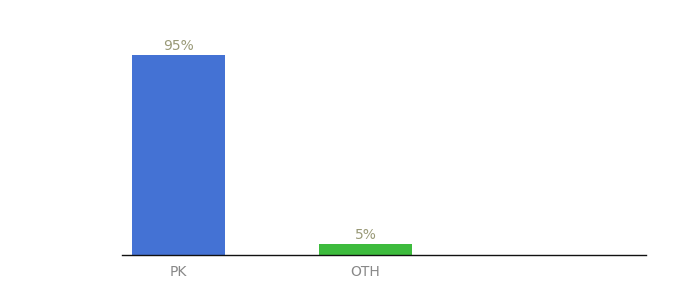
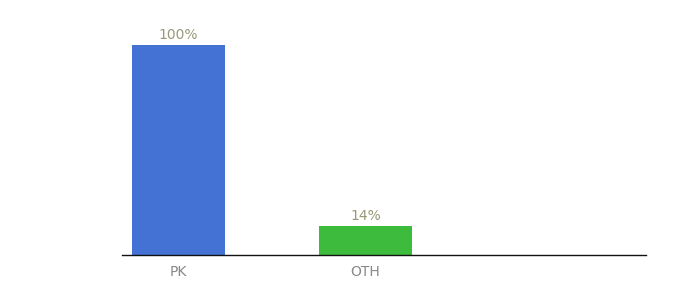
PK: 95% -> 100%
OTH: 5% -> 14%
